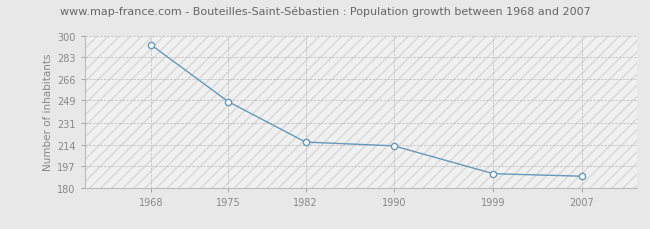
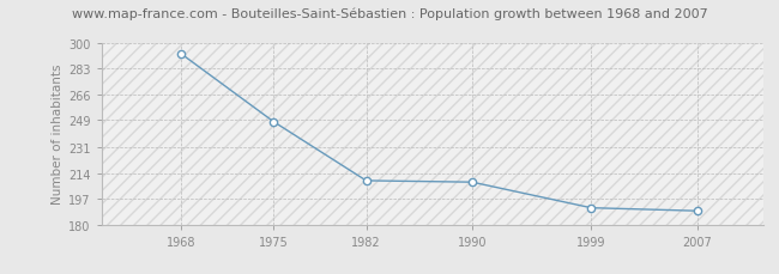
1982: 216 -> 209
1990: 213 -> 208
